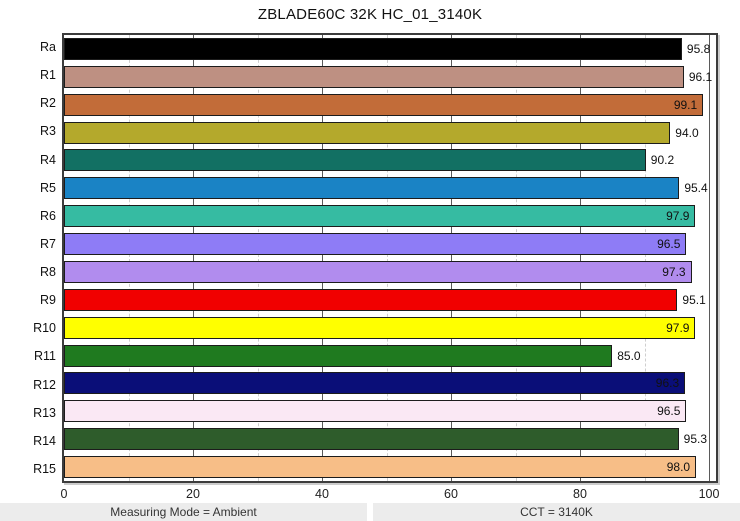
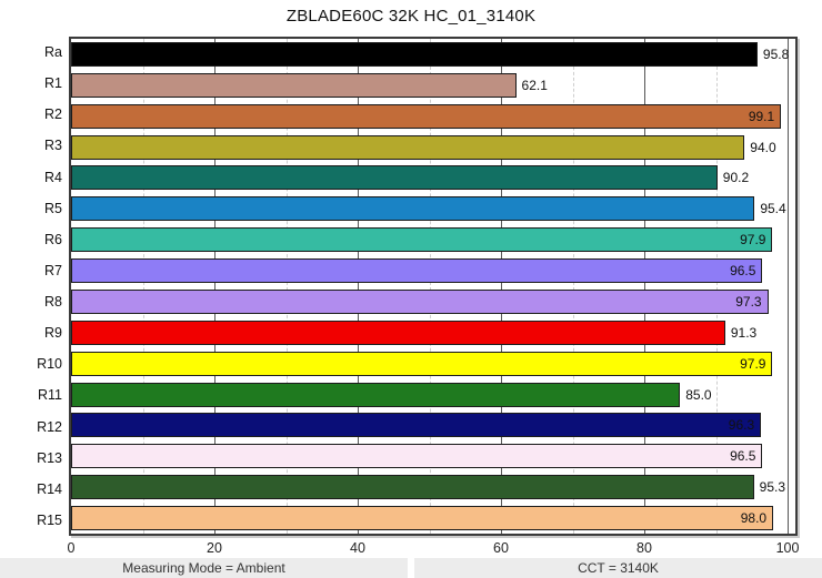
R1: 96.1 -> 62.1
R9: 95.1 -> 91.3
